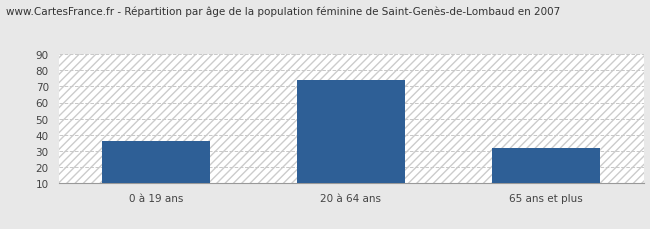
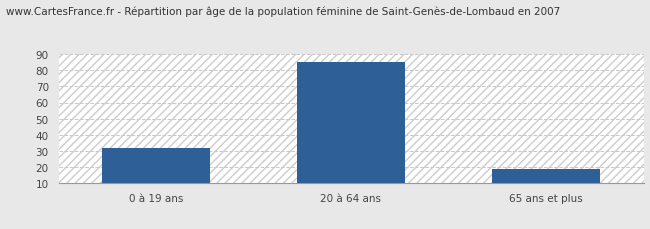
0 à 19 ans: 36 -> 32
20 à 64 ans: 74 -> 85
65 ans et plus: 32 -> 19
